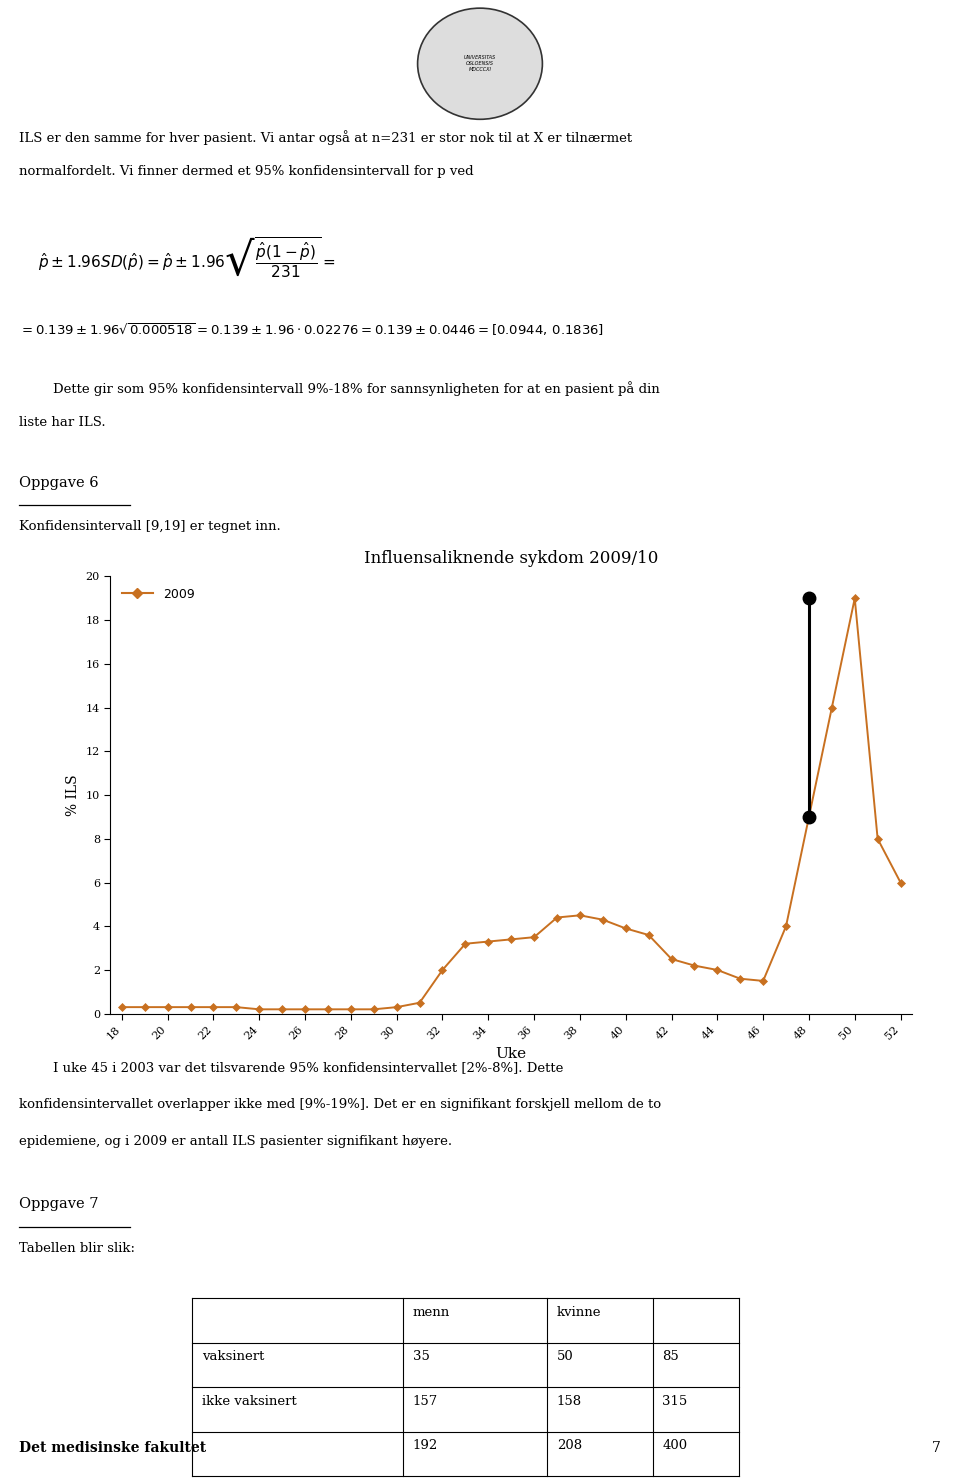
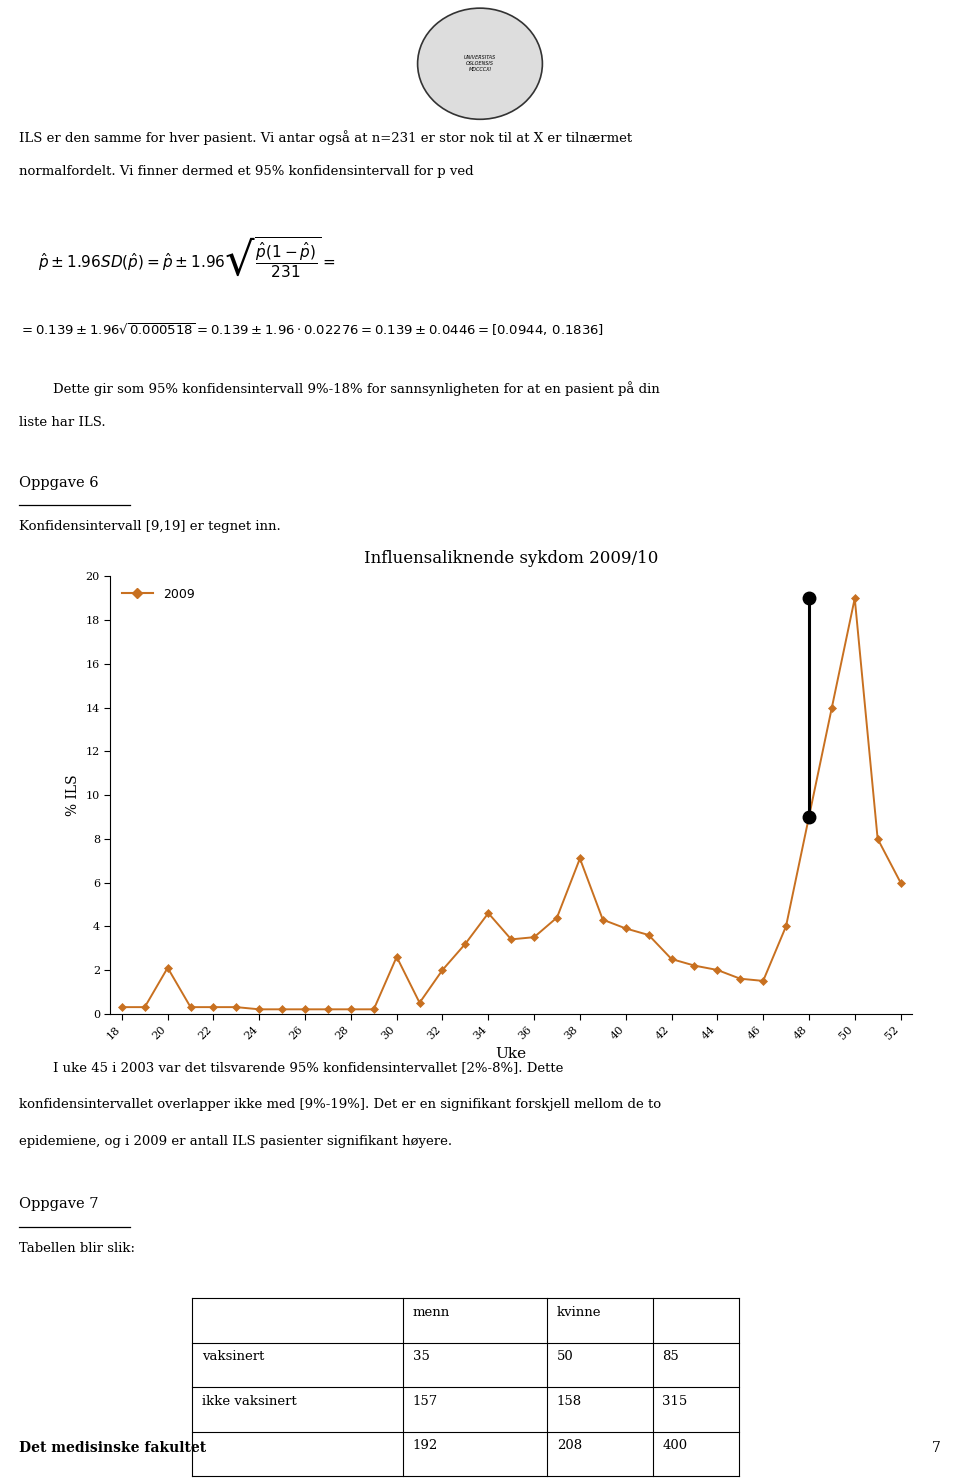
20: 0.3 -> 2.1
30: 0.3 -> 2.6
34: 3.3 -> 4.6
38: 4.5 -> 7.1
